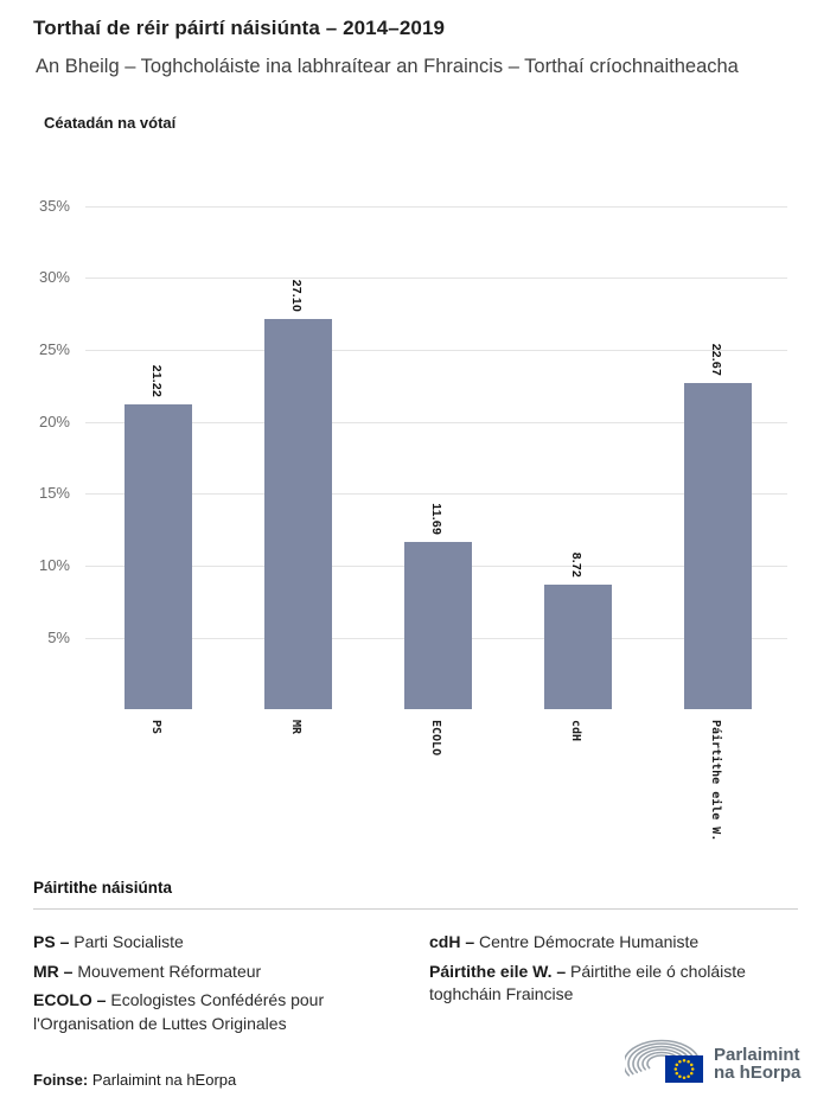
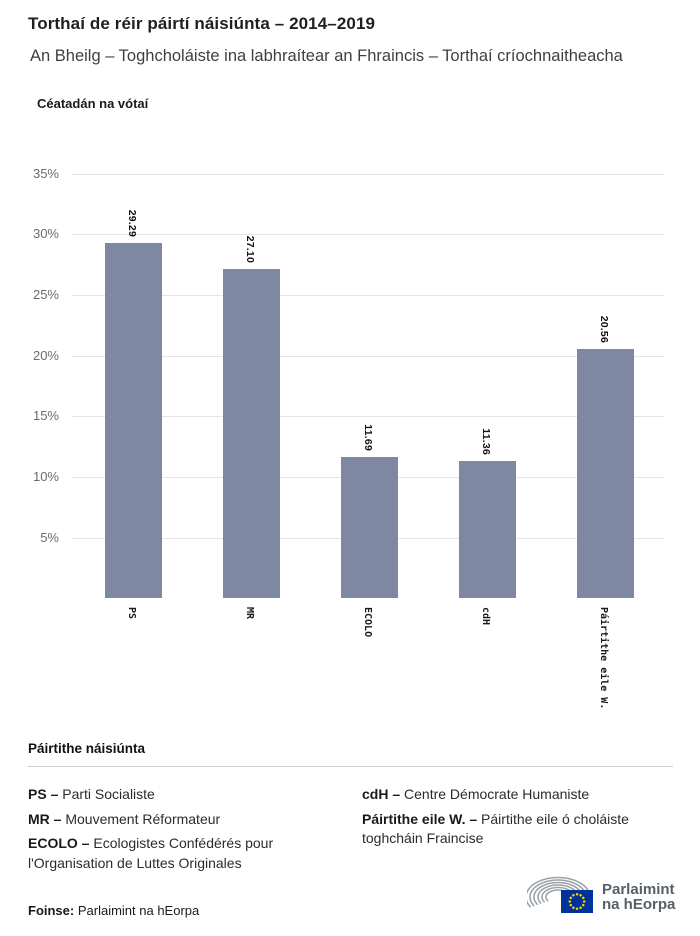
PS: 21.22 -> 29.29
cdH: 8.72 -> 11.36
Páirtithe eile W.: 22.67 -> 20.56
